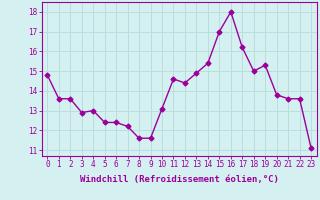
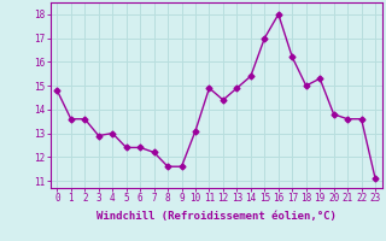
11: 14.6 -> 14.9
